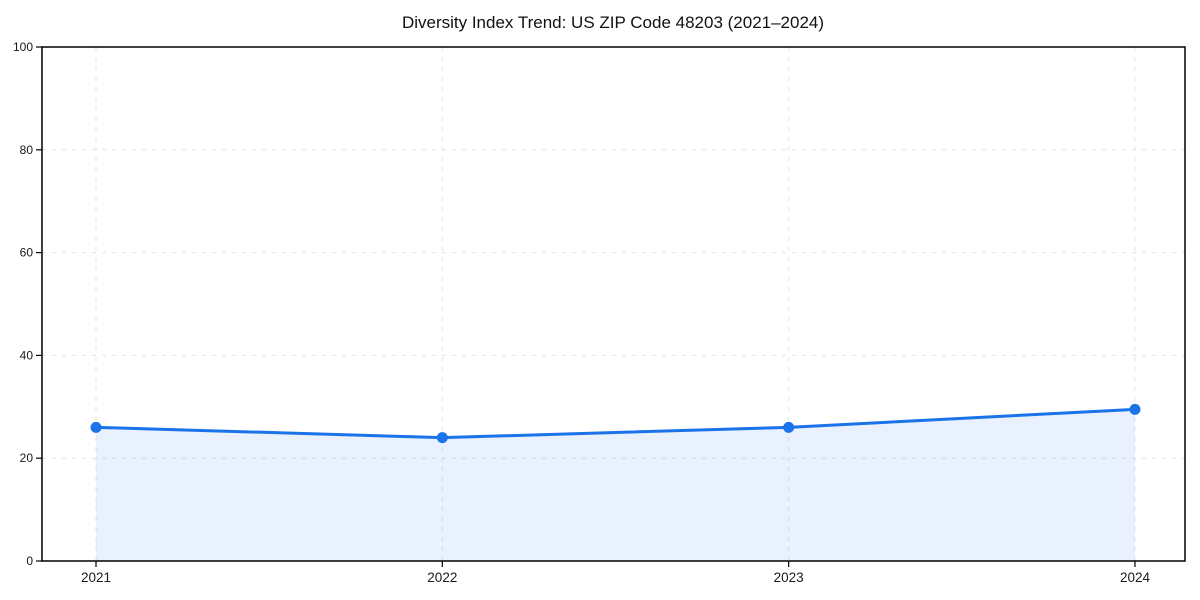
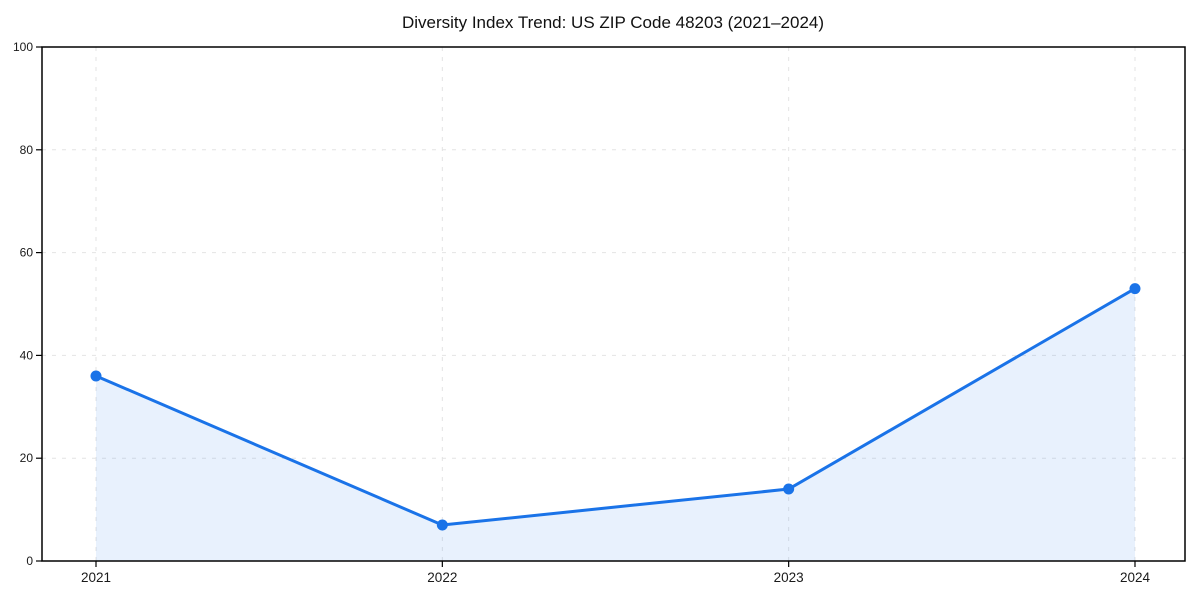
2021: 26 -> 36
2022: 24 -> 7
2023: 26 -> 14
2024: 30 -> 53
